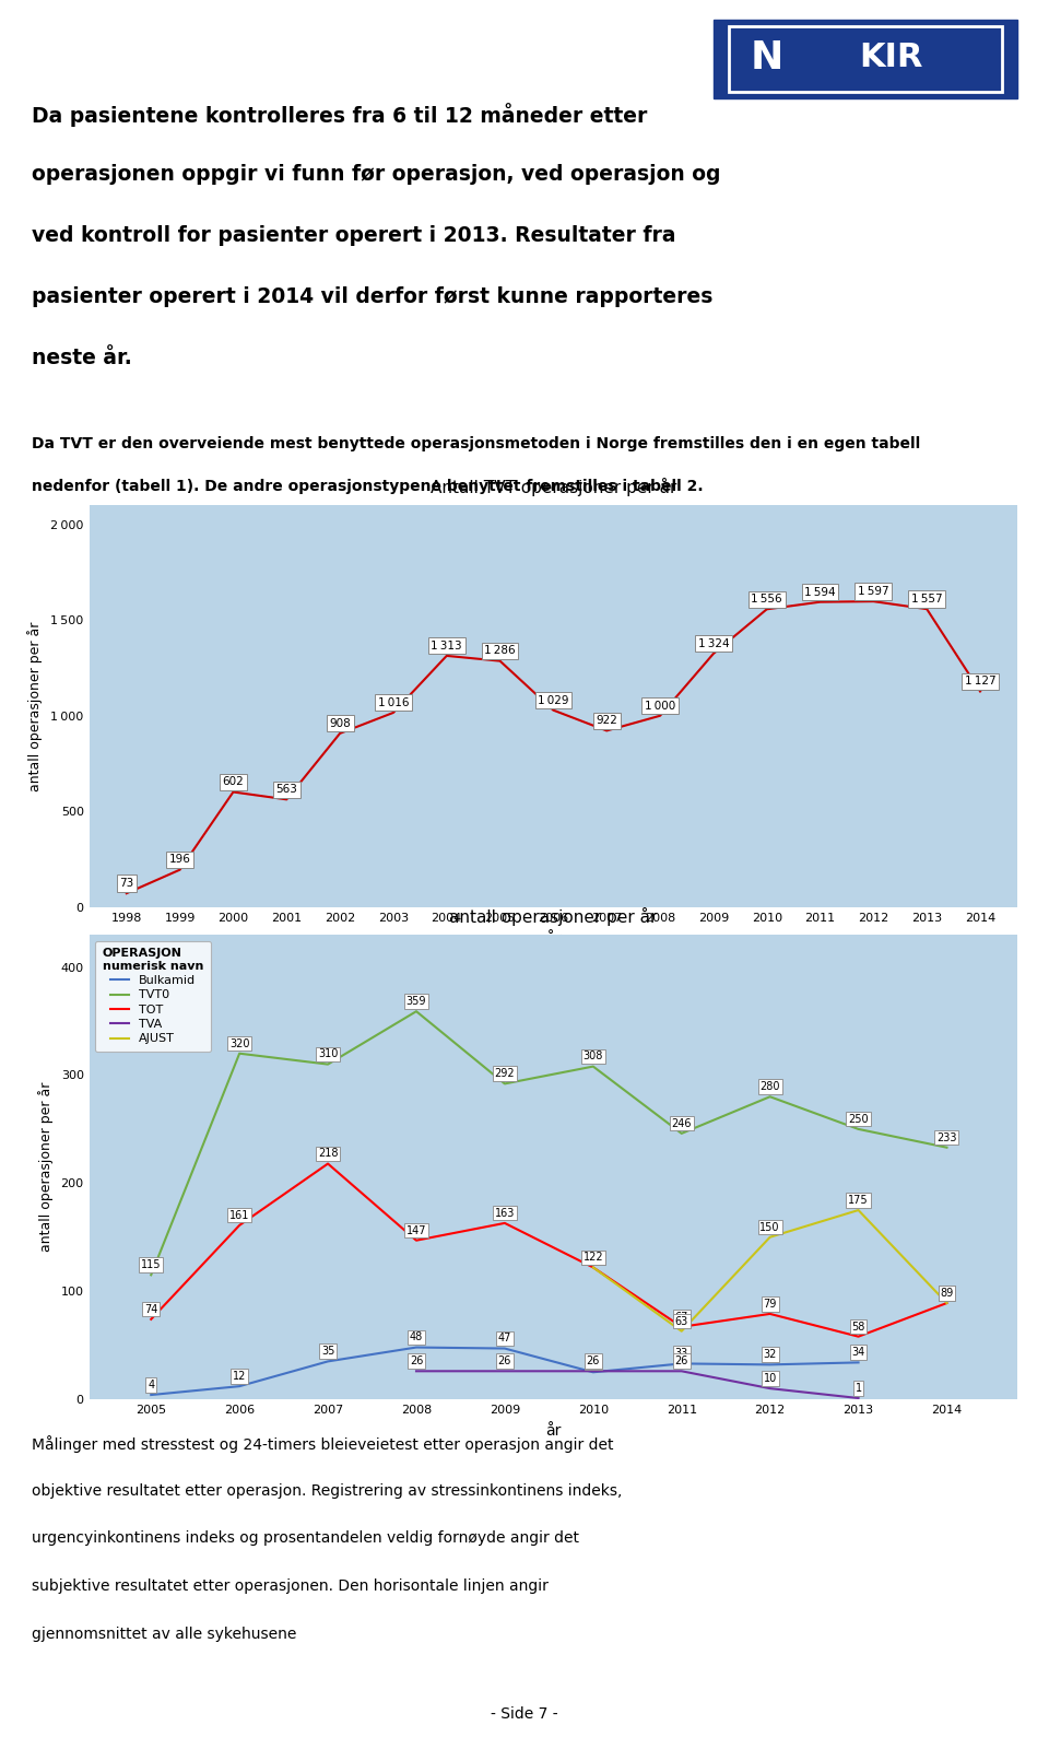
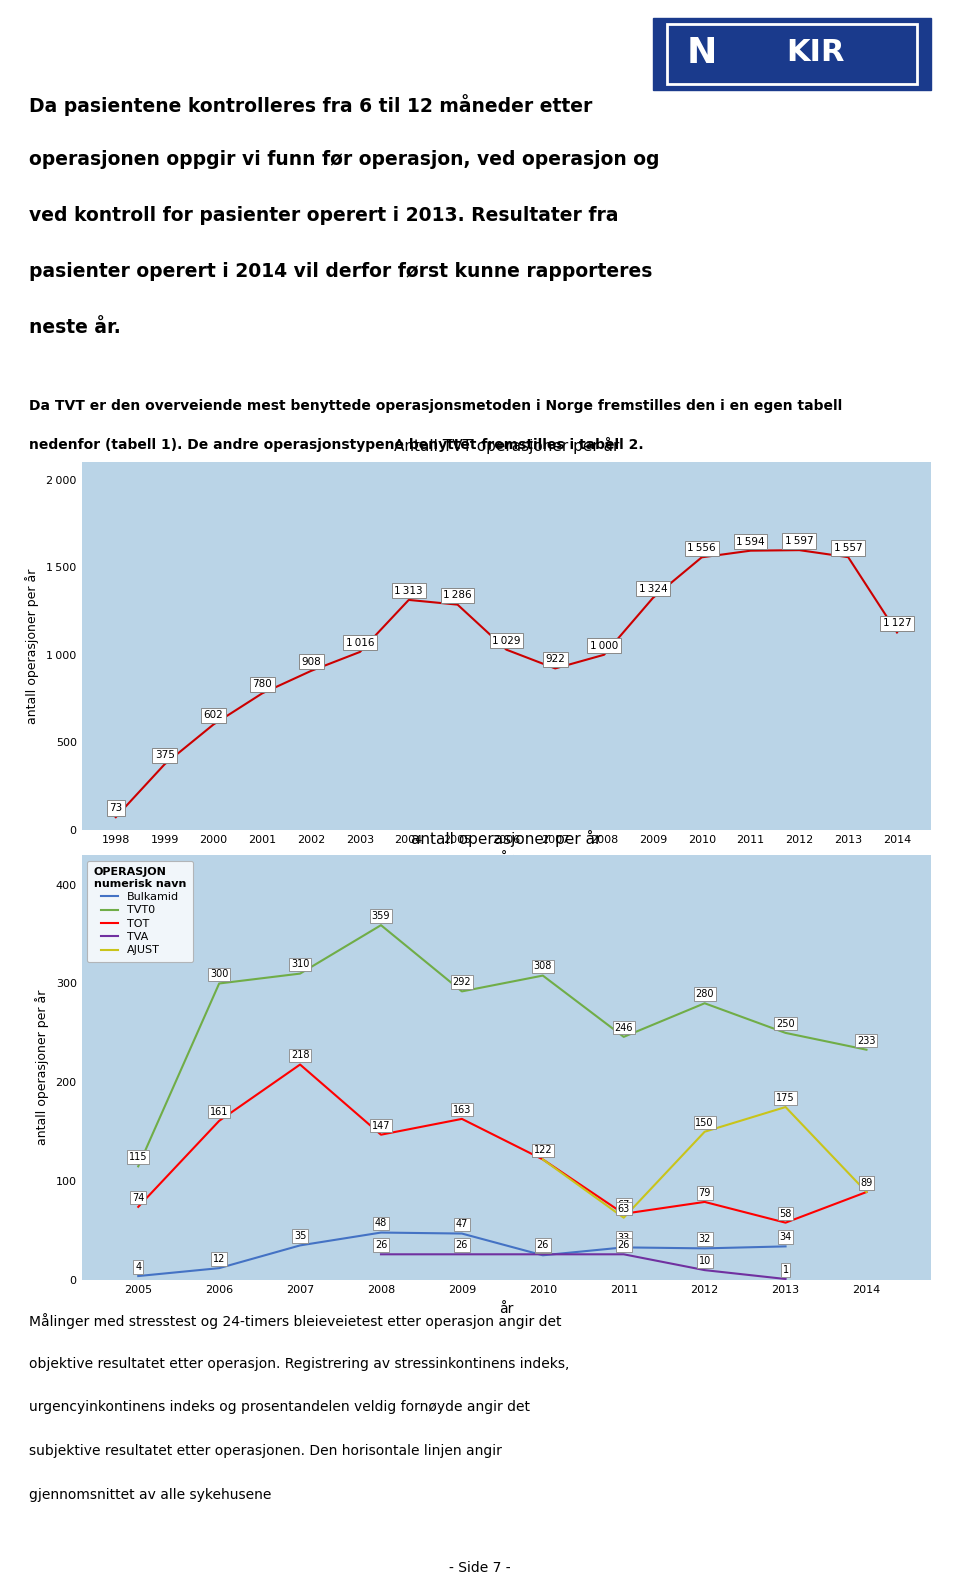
1999: 196 -> 375
2001: 563 -> 780
antall operasjoner per år/TVT0/2006: 320 -> 300
